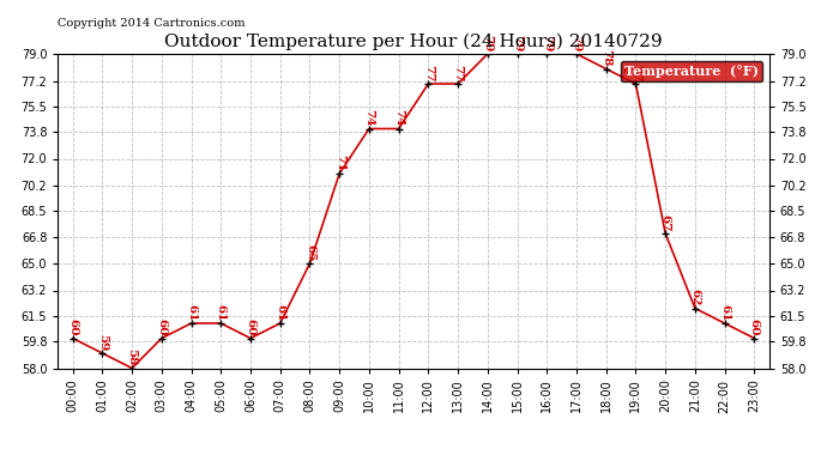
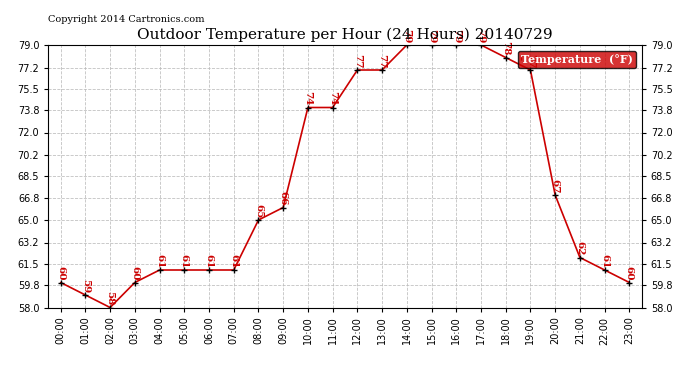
06:00: 60 -> 61
09:00: 71 -> 66
